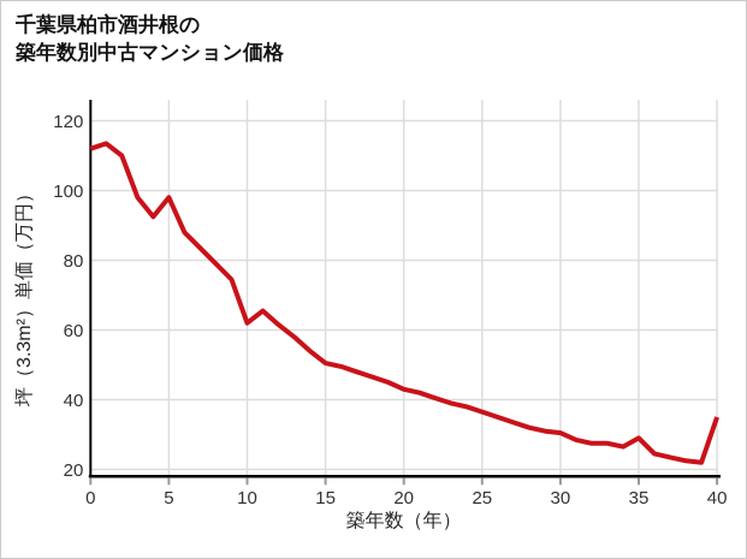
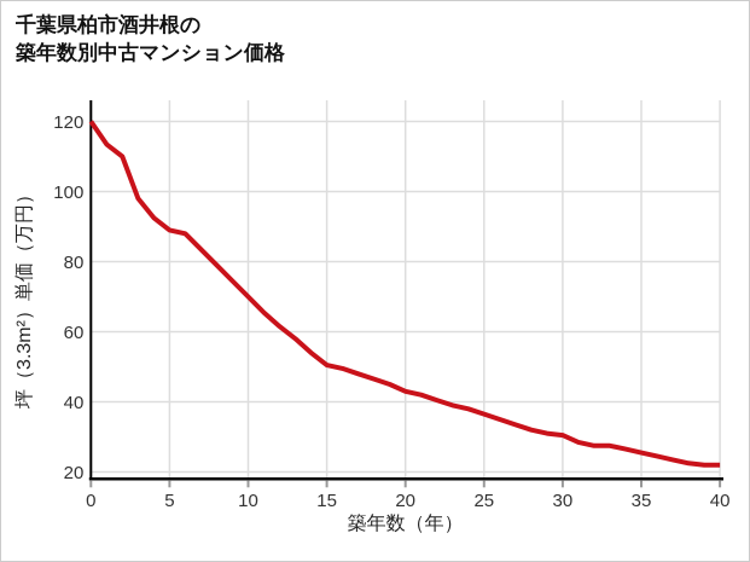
0: 112 -> 120
5: 98 -> 89
10: 62 -> 70
35: 29 -> 26
40: 35 -> 22
